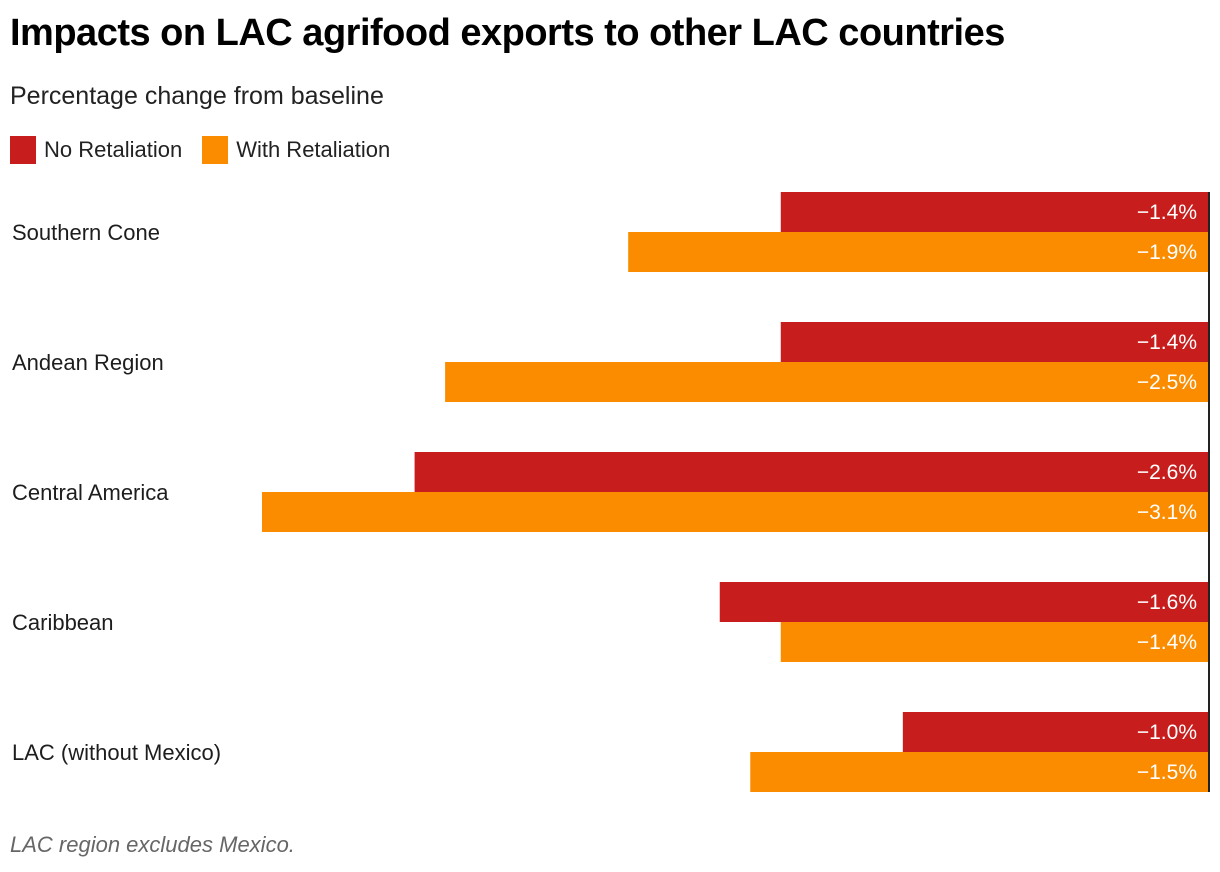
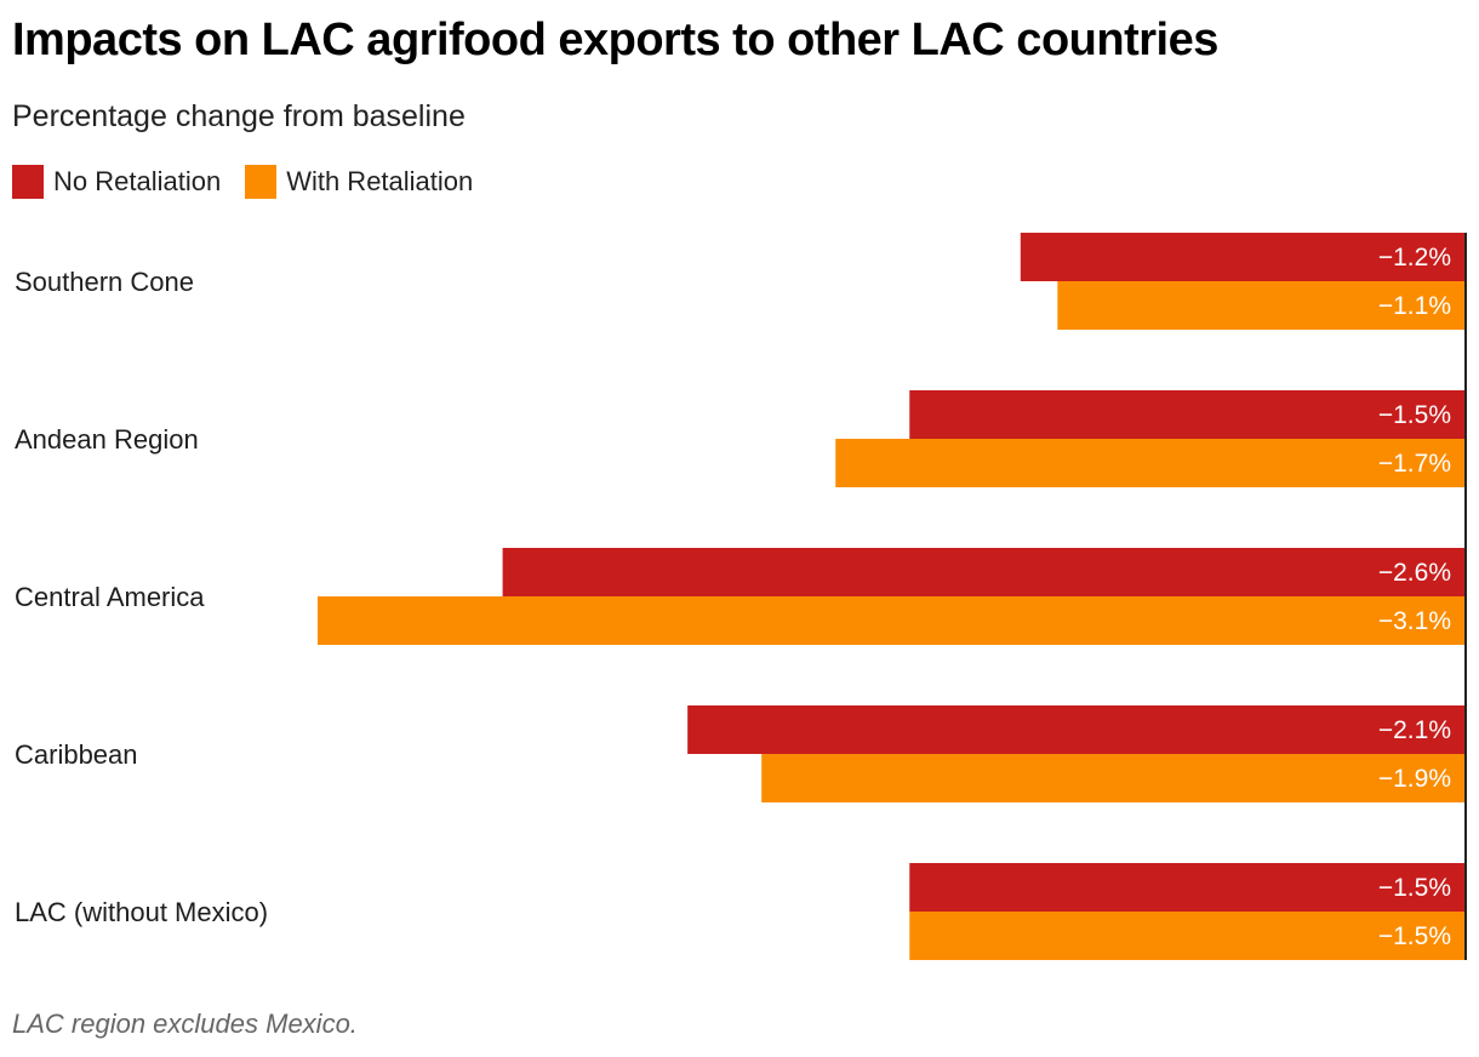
No Retaliation/Southern Cone: −1.4% -> −1.2%
With Retaliation/Southern Cone: −1.9% -> −1.1%
No Retaliation/Andean Region: −1.4% -> −1.5%
With Retaliation/Andean Region: −2.5% -> −1.7%
No Retaliation/Caribbean: −1.6% -> −2.1%
With Retaliation/Caribbean: −1.4% -> −1.9%
No Retaliation/LAC (without Mexico): −1.0% -> −1.5%
